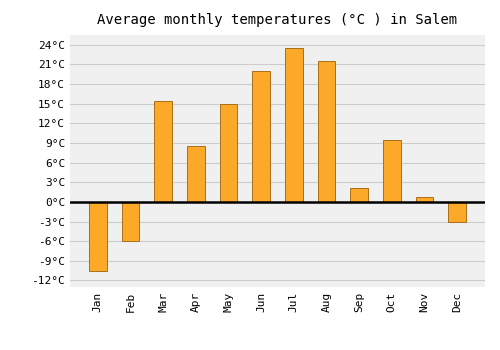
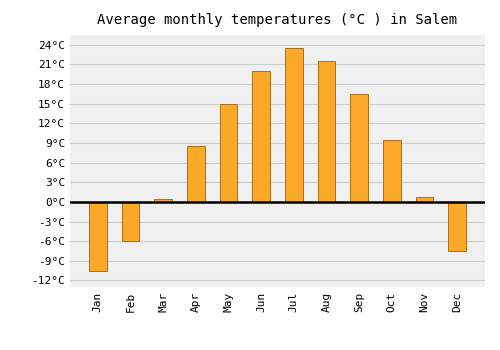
Mar: 15.4°C -> 0.5°C
Sep: 2.2°C -> 16.5°C
Dec: -3.0°C -> -7.5°C
